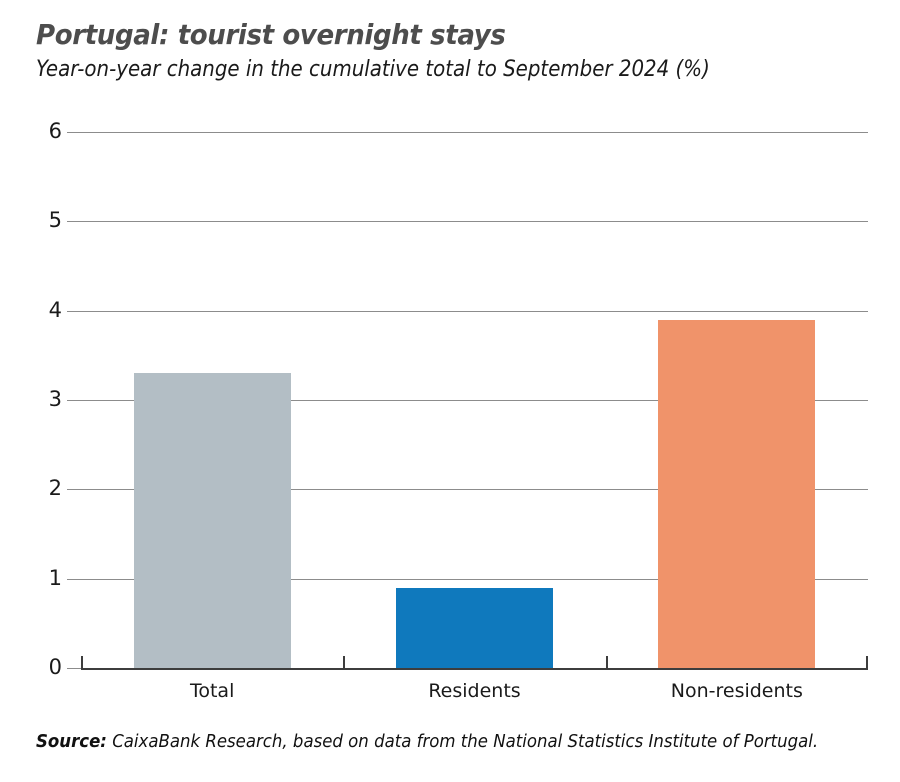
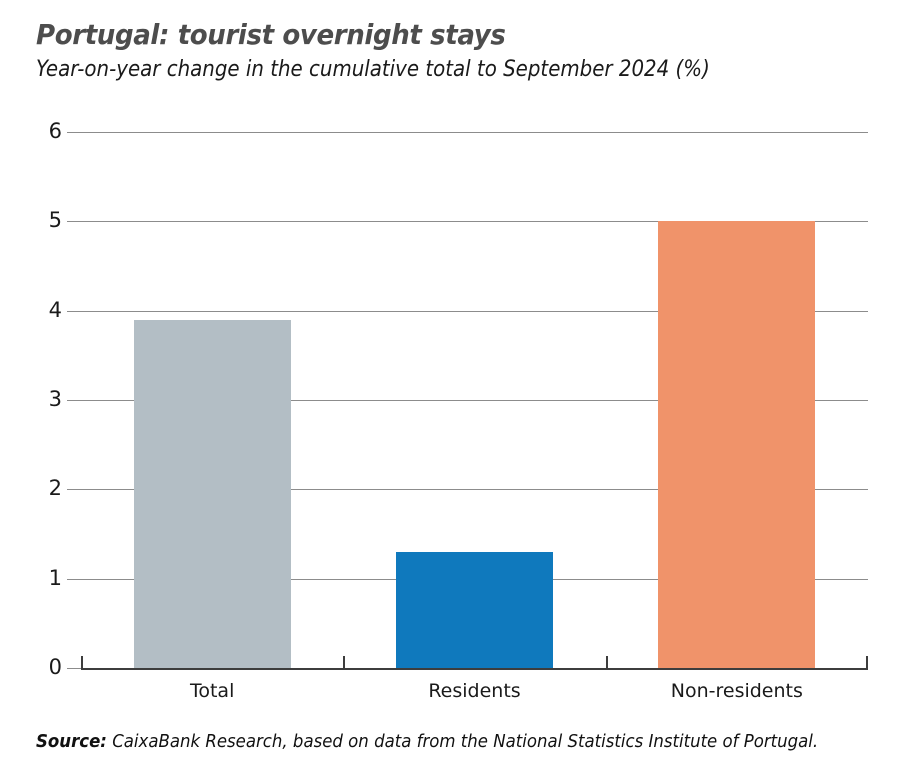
Total: 3.3 -> 3.9
Residents: 0.9 -> 1.3
Non-residents: 3.9 -> 5.0
